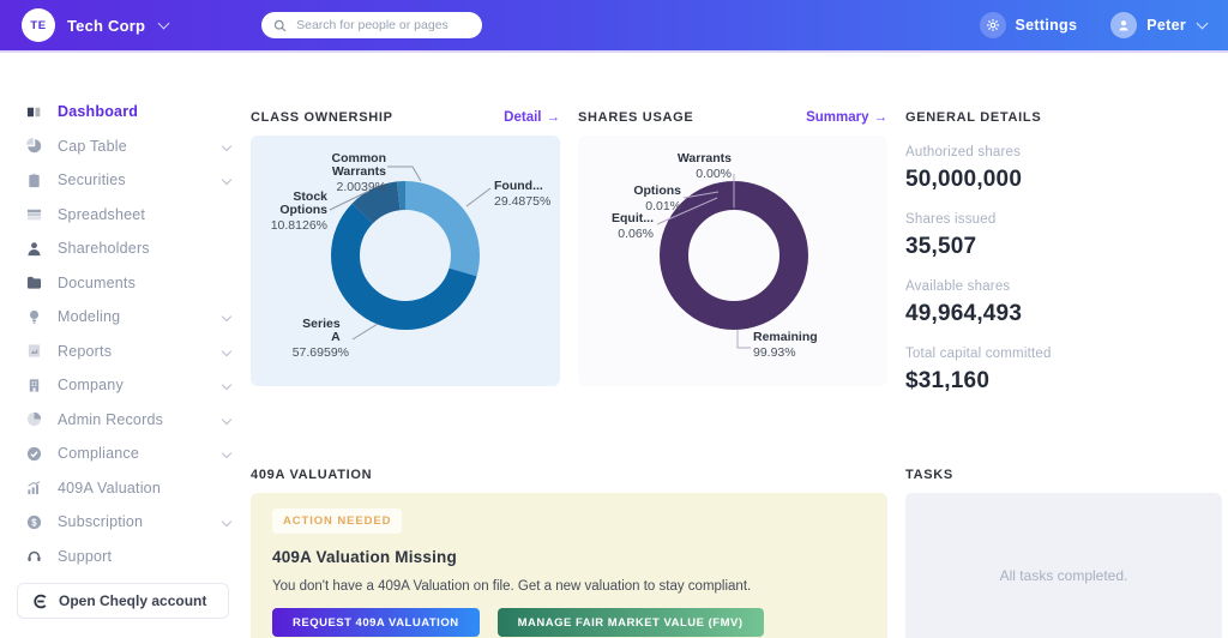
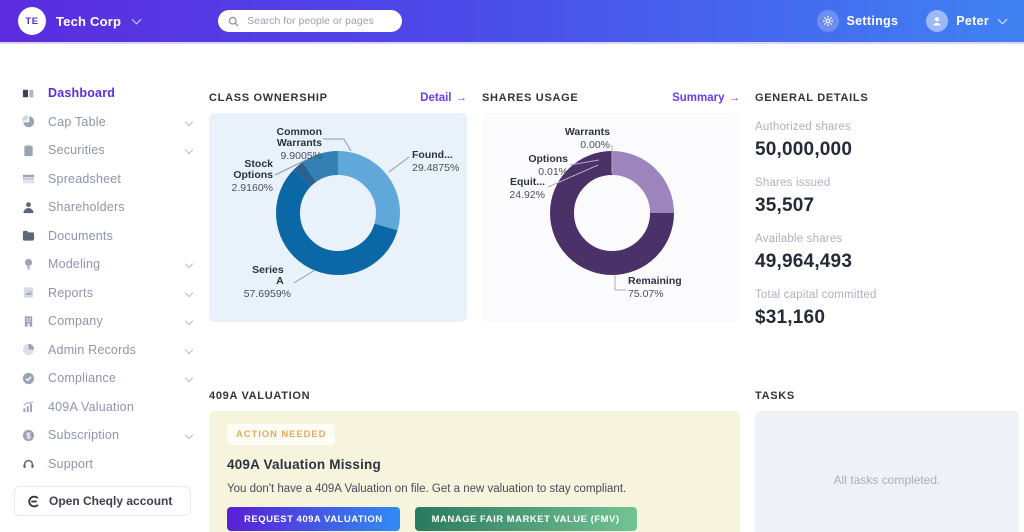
CLASS OWNERSHIP/Stock Options: 10.8126% -> 2.9160%
CLASS OWNERSHIP/Common Warrants: 2.0039% -> 9.9005%
SHARES USAGE/Equit...: 0.06% -> 24.92%
SHARES USAGE/Remaining: 99.93% -> 75.07%
